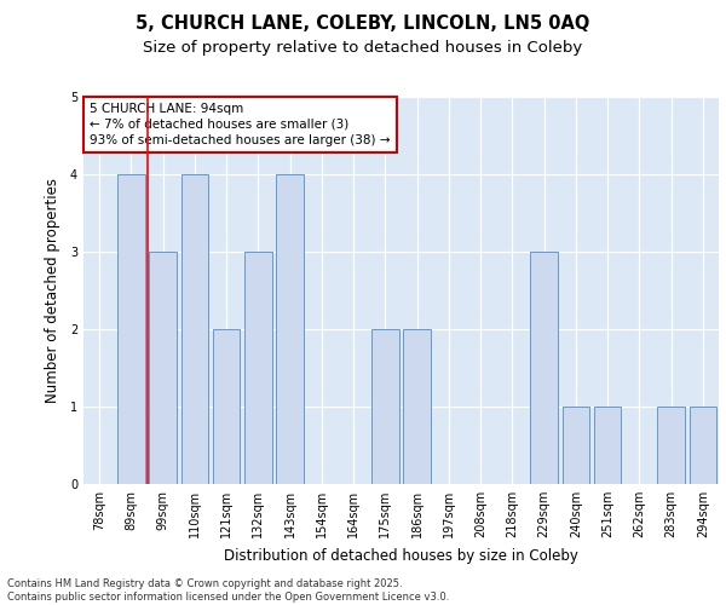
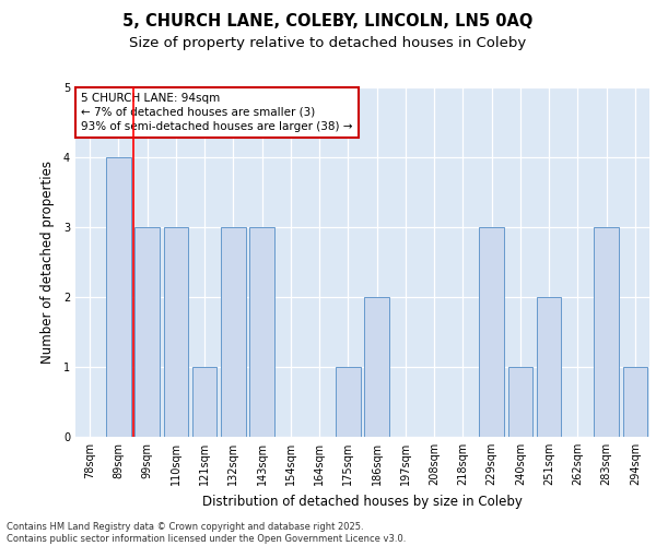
110sqm: 4 -> 3
121sqm: 2 -> 1
143sqm: 4 -> 3
175sqm: 2 -> 1
251sqm: 1 -> 2
283sqm: 1 -> 3
